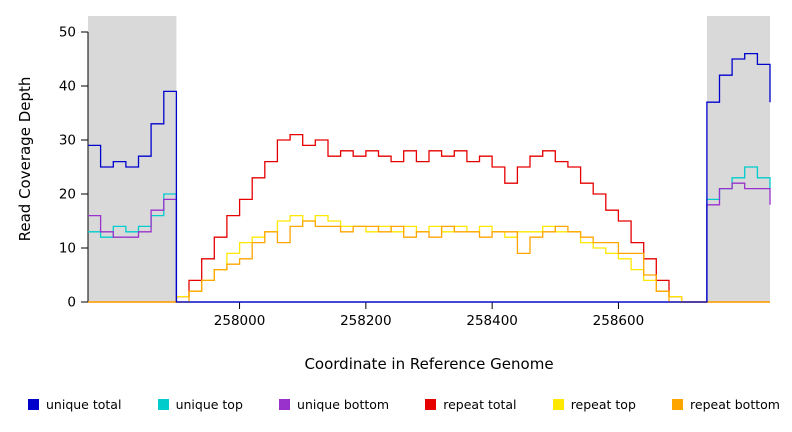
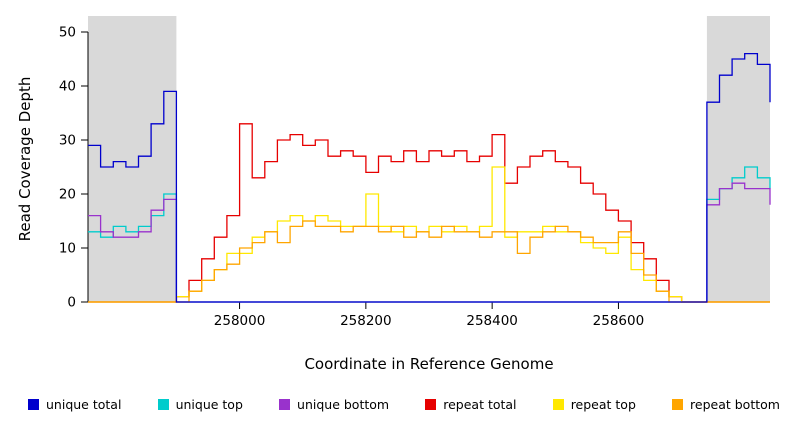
repeat total/258000: 19 -> 33
repeat top/258000: 11 -> 9
repeat bottom/258000: 8 -> 10
repeat total/258200: 28 -> 24
repeat top/258200: 13 -> 20
repeat total/258400: 25 -> 31
repeat top/258400: 13 -> 25
repeat top/258600: 8 -> 12
repeat bottom/258600: 9 -> 13
